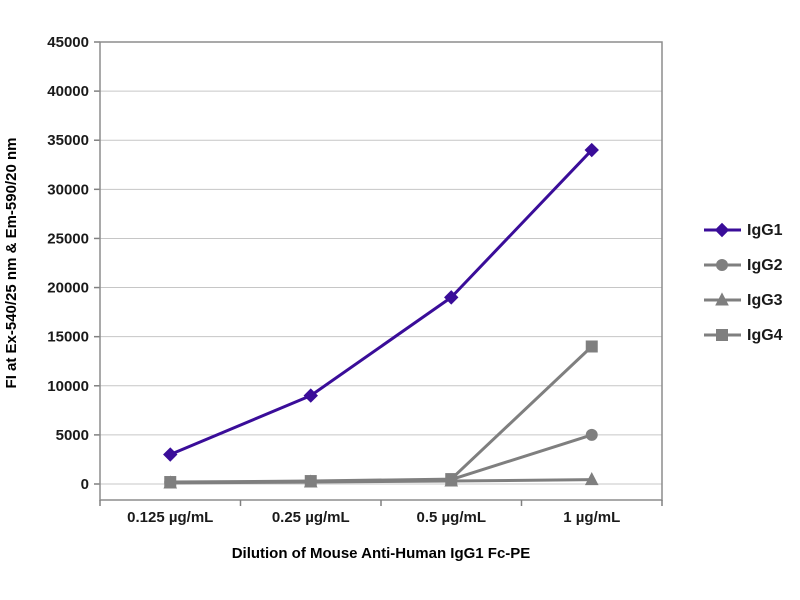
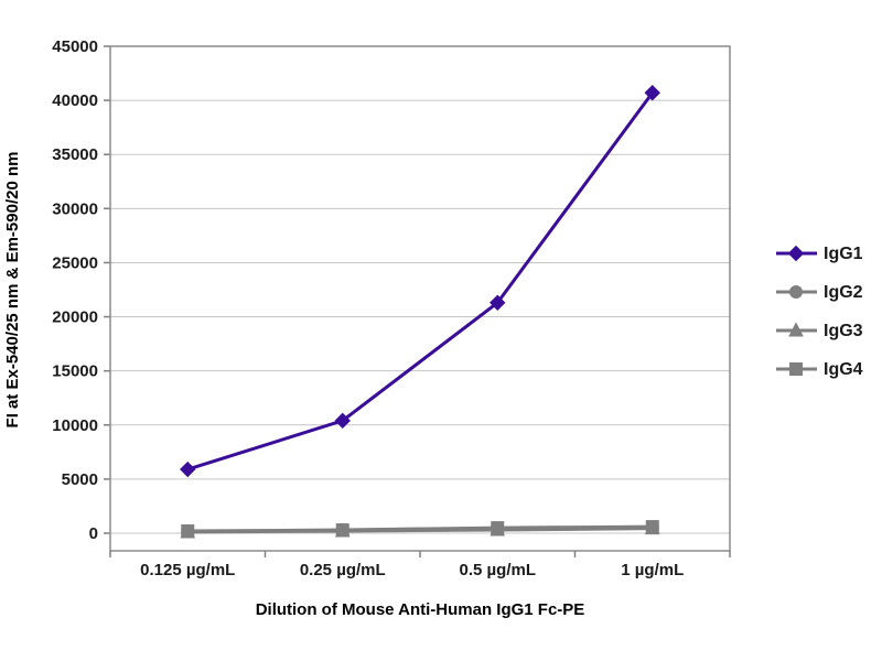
IgG1/0.125 µg/mL: 3000 -> 6000
IgG1/0.25 µg/mL: 9000 -> 10000
IgG1/0.5 µg/mL: 19000 -> 21000
IgG1/1 µg/mL: 34000 -> 41000
IgG2/1 µg/mL: 5000 -> 1000
IgG4/1 µg/mL: 14000 -> 1000
